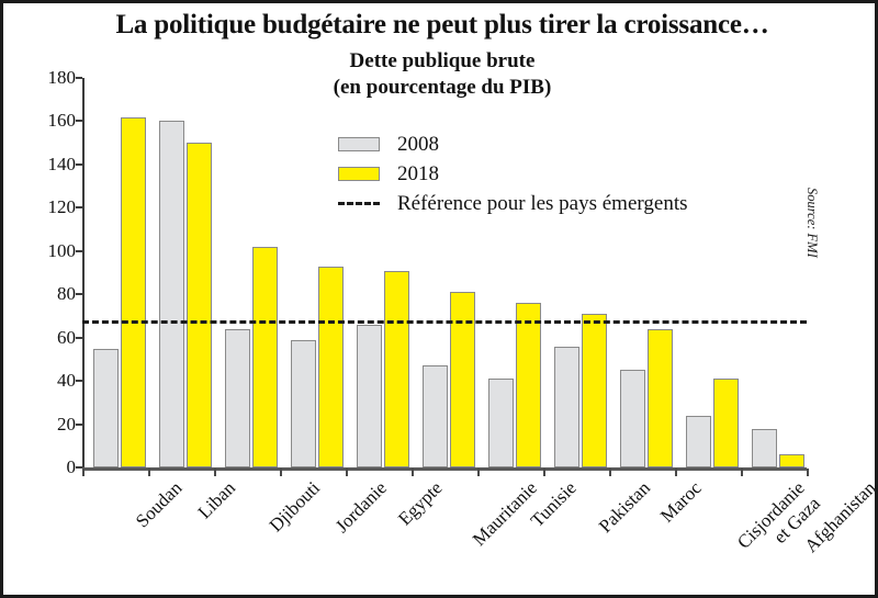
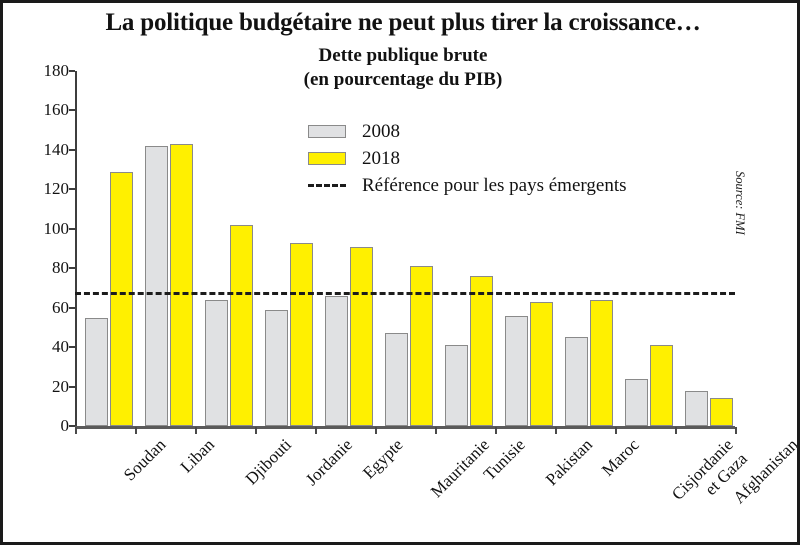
2018/Soudan: 162 -> 129
2008/Liban: 160 -> 142
2018/Liban: 150 -> 143
2018/Pakistan: 71 -> 63
2018/Afghanistan: 6 -> 14
